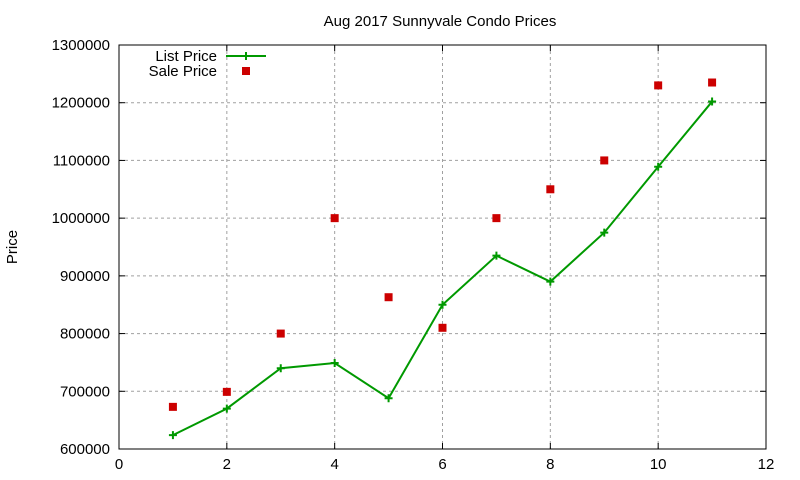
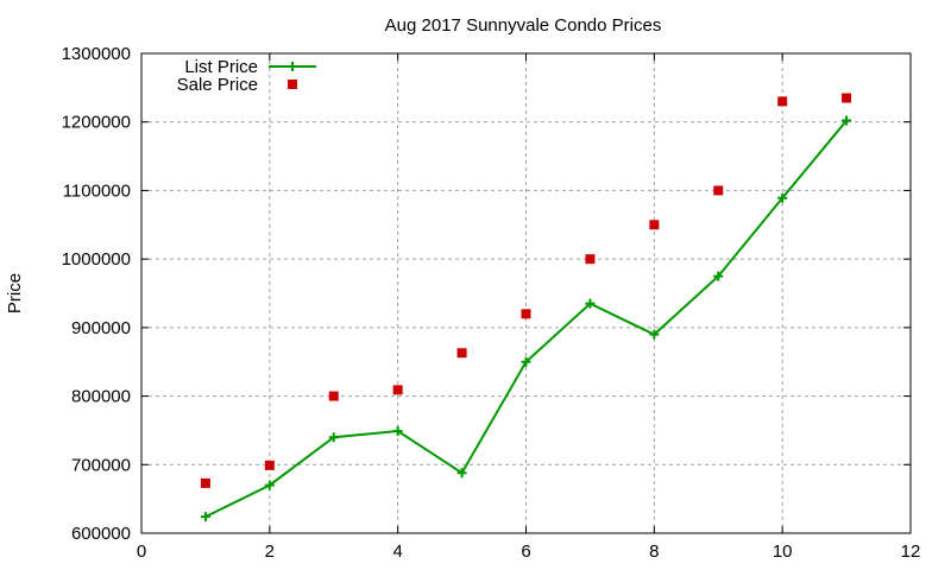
Sale Price/4: 1000000 -> 810000
Sale Price/6: 810000 -> 920000
